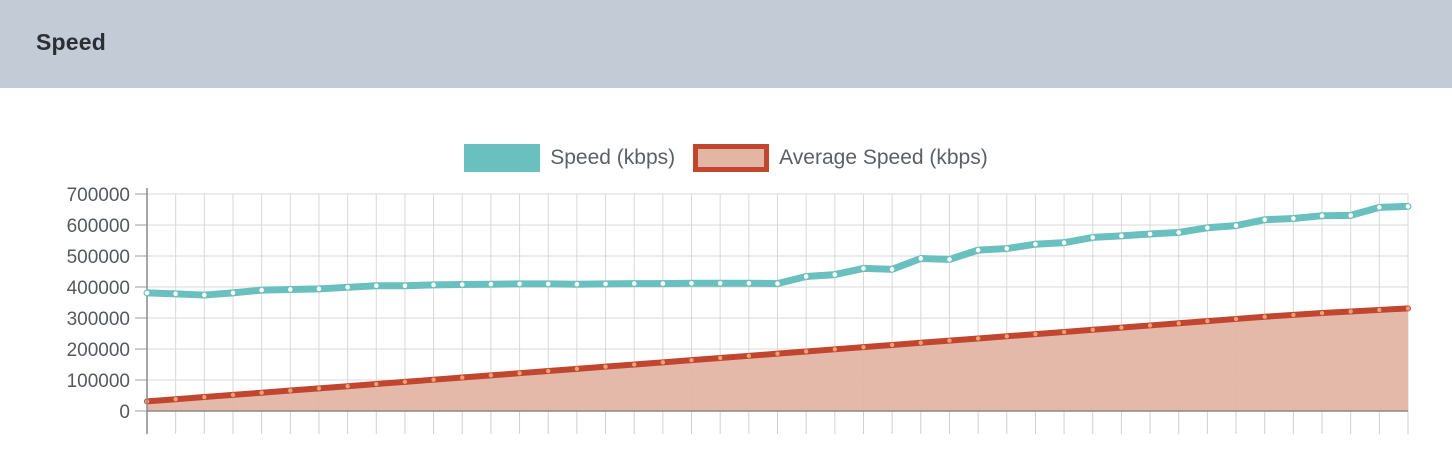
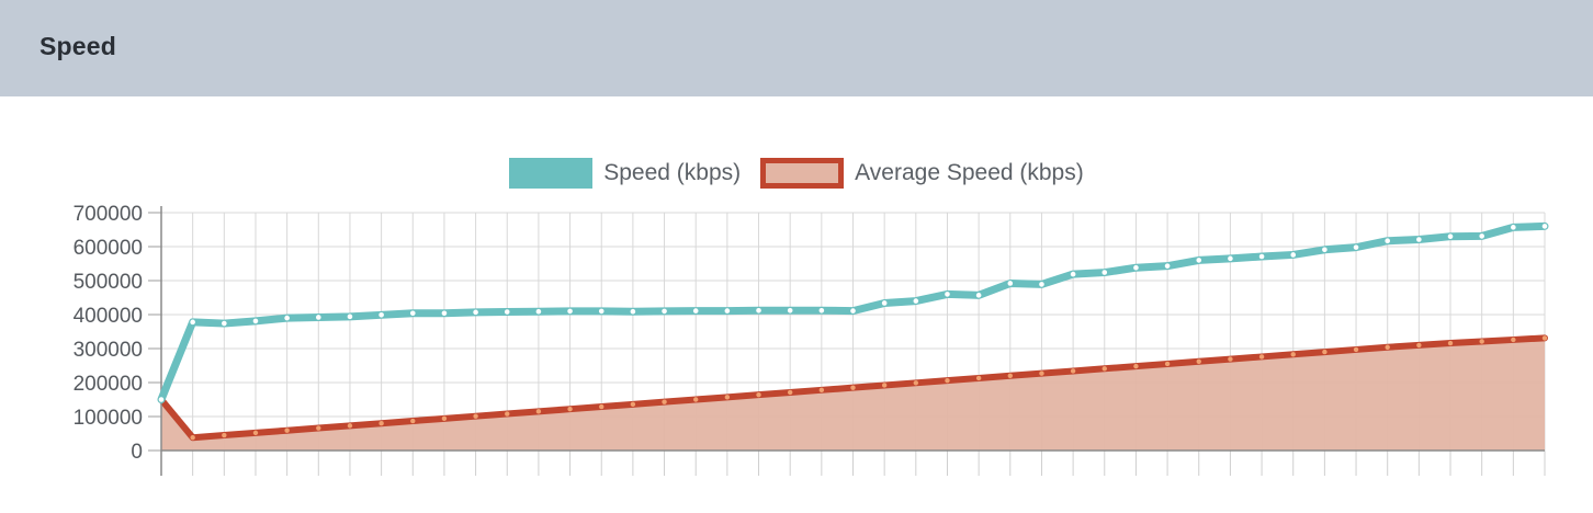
Speed (kbps)/0: 380000 -> 150000
Average Speed (kbps)/0: 30000 -> 150000
